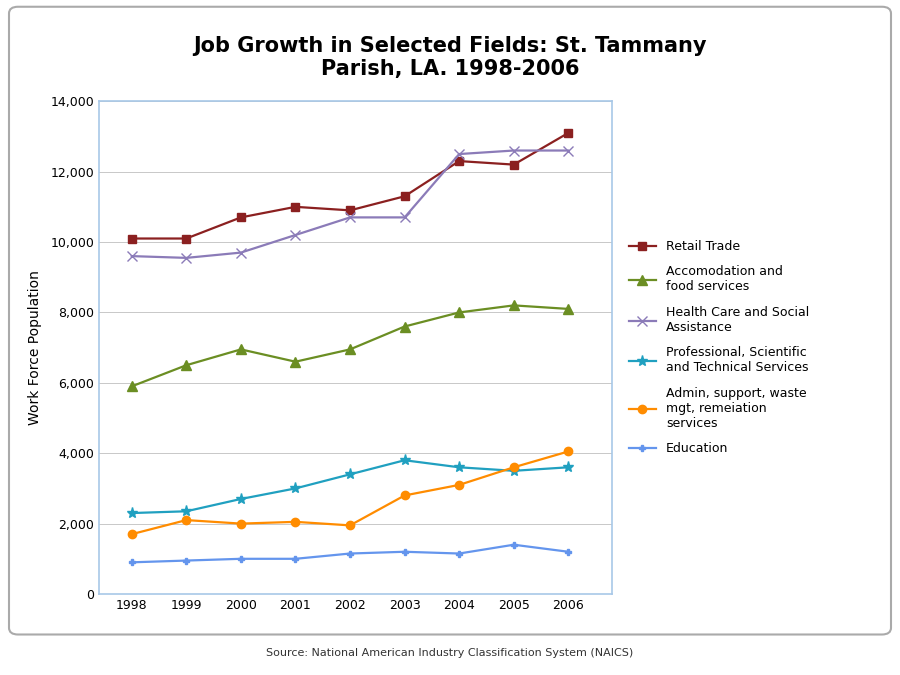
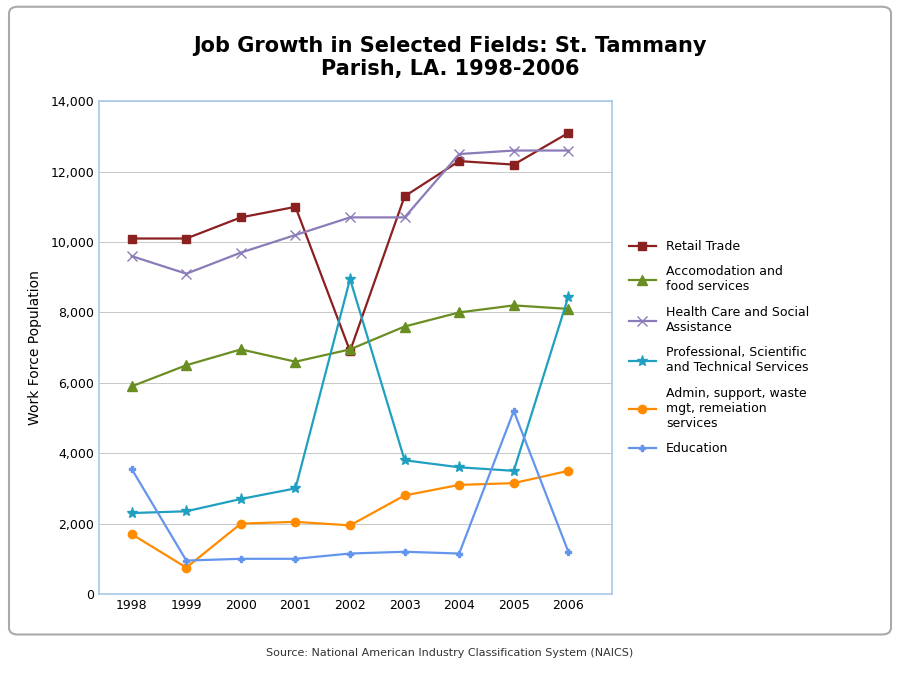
Education/1998: 900 -> 3,550
Health Care and Social Assistance/1999: 9,550 -> 9,100
Admin, support, waste mgt, remeiation services/1999: 2,100 -> 750
Retail Trade/2002: 10,900 -> 6,900
Professional, Scientific and Technical Services/2002: 3,400 -> 8,950
Admin, support, waste mgt, remeiation services/2005: 3,600 -> 3,150
Education/2005: 1,400 -> 5,200
Professional, Scientific and Technical Services/2006: 3,600 -> 8,450
Admin, support, waste mgt, remeiation services/2006: 4,050 -> 3,500
